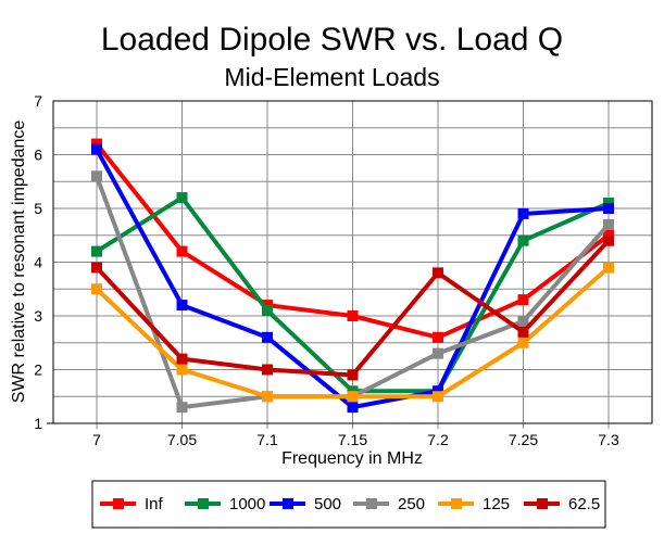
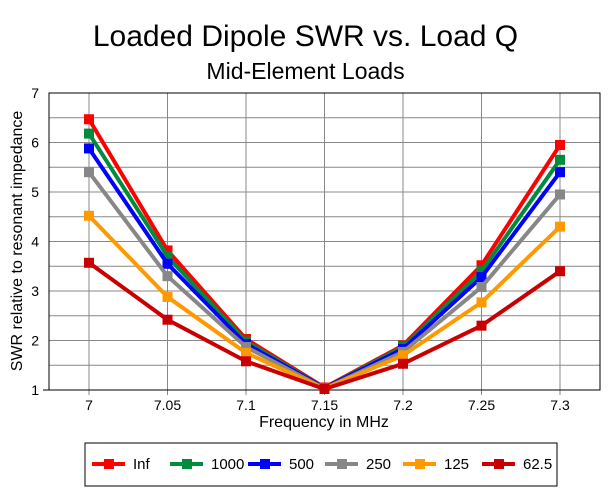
Inf/7: 6.2 -> 6.5
1000/7: 4.2 -> 6.2
500/7: 6.1 -> 5.9
250/7: 5.6 -> 5.4
125/7: 3.5 -> 4.5
62.5/7: 3.9 -> 3.6
Inf/7.05: 4.2 -> 3.8
1000/7.05: 5.2 -> 3.7
500/7.05: 3.2 -> 3.5
250/7.05: 1.3 -> 3.3
125/7.05: 2.0 -> 2.9
62.5/7.05: 2.2 -> 2.4
Inf/7.1: 3.2 -> 2.0
1000/7.1: 3.1 -> 2.0
500/7.1: 2.6 -> 1.9
250/7.1: 1.5 -> 1.9
125/7.1: 1.5 -> 1.8
62.5/7.1: 2.0 -> 1.6
Inf/7.15: 3.0 -> 1.1
1000/7.15: 1.6 -> 1.0
500/7.15: 1.3 -> 1.0
250/7.15: 1.5 -> 1.0
125/7.15: 1.5 -> 1.0
62.5/7.15: 1.9 -> 1.0
Inf/7.2: 2.6 -> 1.9
1000/7.2: 1.6 -> 1.9
500/7.2: 1.6 -> 1.8
250/7.2: 2.3 -> 1.8
125/7.2: 1.5 -> 1.7
62.5/7.2: 3.8 -> 1.5
Inf/7.25: 3.3 -> 3.5
1000/7.25: 4.4 -> 3.4
500/7.25: 4.9 -> 3.3
250/7.25: 2.9 -> 3.1
125/7.25: 2.5 -> 2.8
62.5/7.25: 2.7 -> 2.3
Inf/7.3: 4.5 -> 6.0
1000/7.3: 5.1 -> 5.7
500/7.3: 5.0 -> 5.4
250/7.3: 4.7 -> 5.0
125/7.3: 3.9 -> 4.3
62.5/7.3: 4.4 -> 3.4
